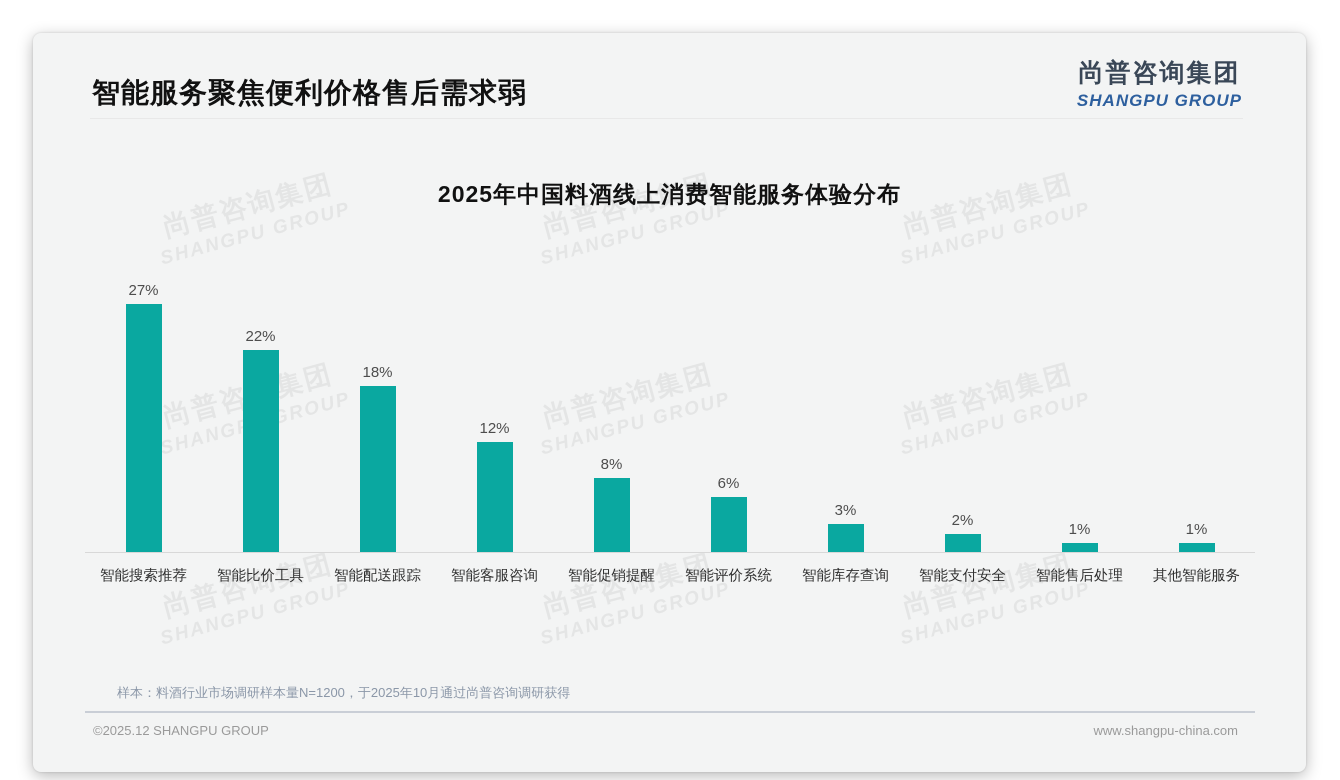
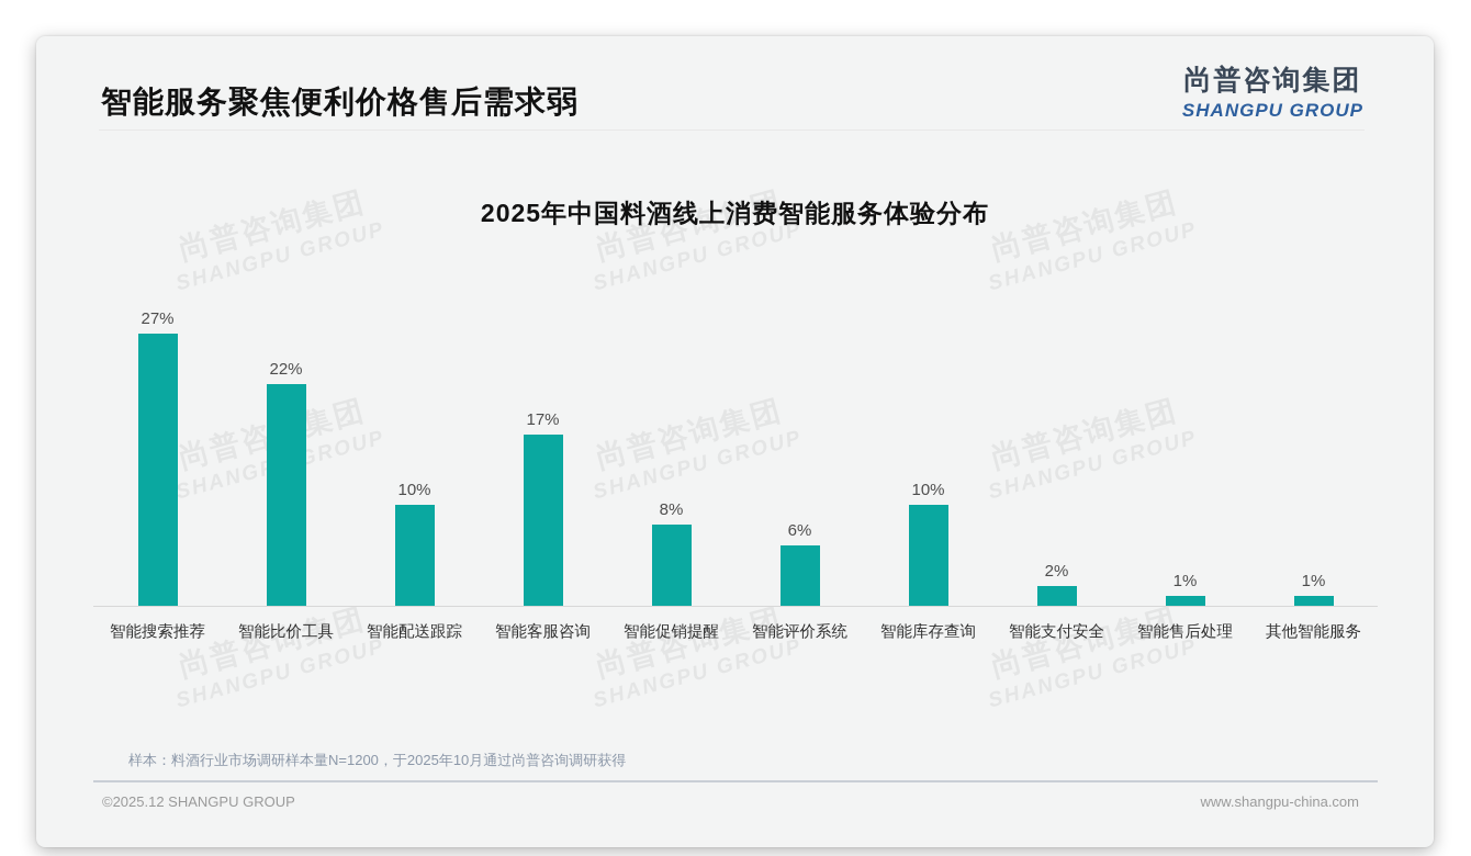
智能配送跟踪: 18% -> 10%
智能客服咨询: 12% -> 17%
智能库存查询: 3% -> 10%
